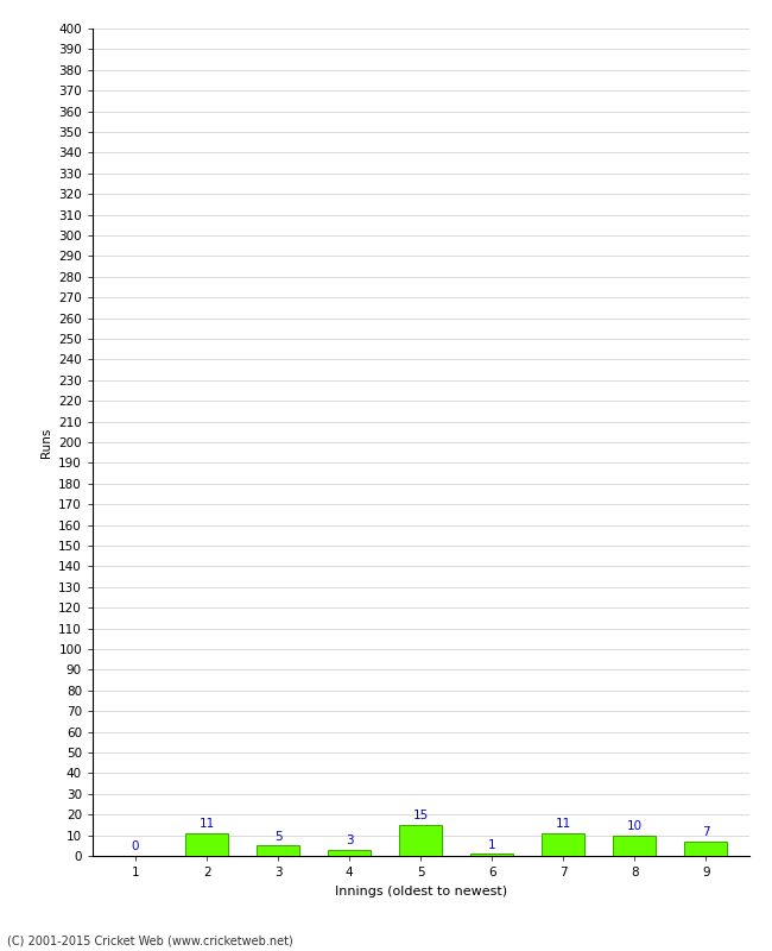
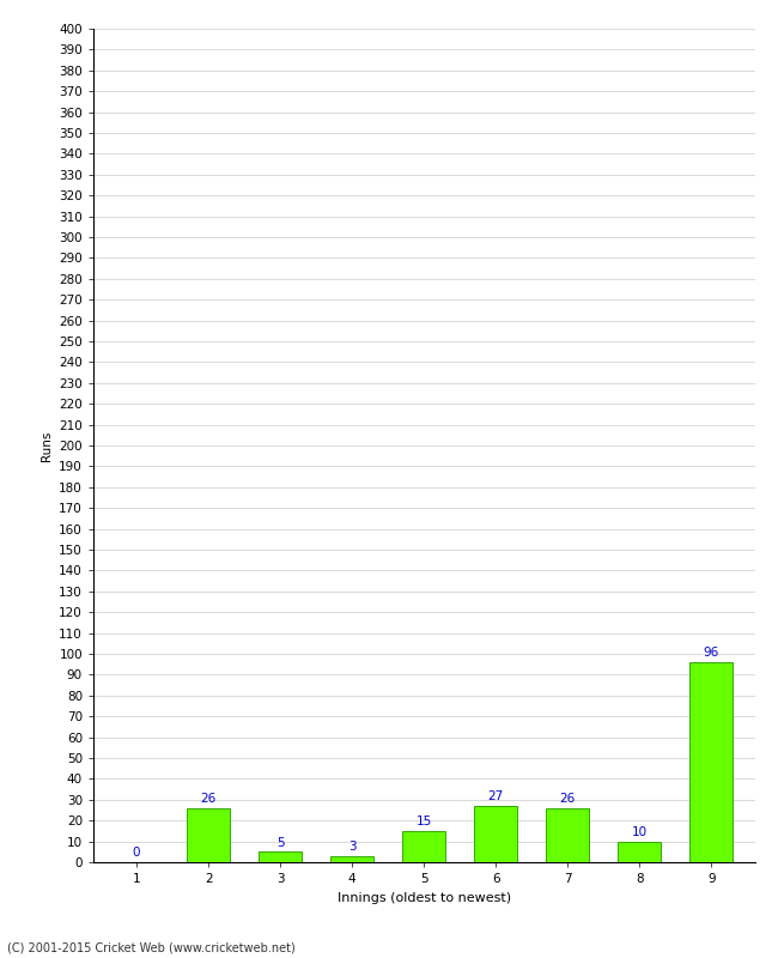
2: 11 -> 26
6: 1 -> 27
7: 11 -> 26
9: 7 -> 96
